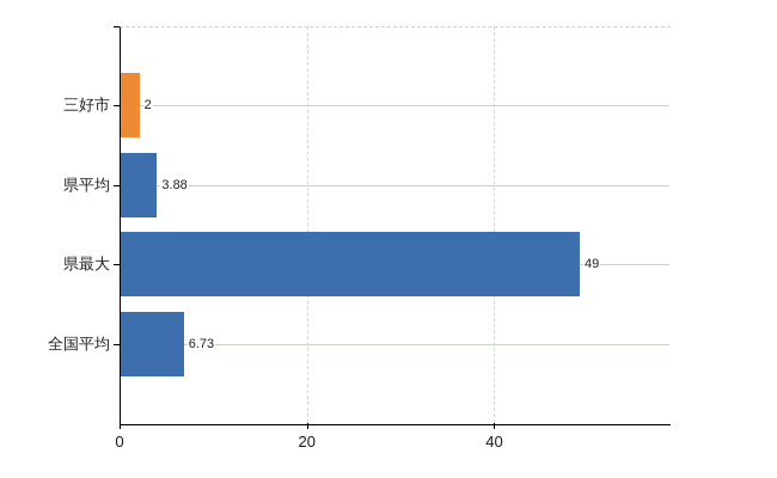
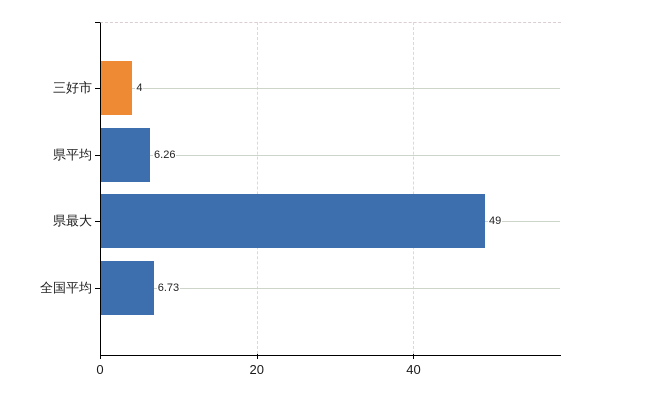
三好市: 2 -> 4
県平均: 3.88 -> 6.26
